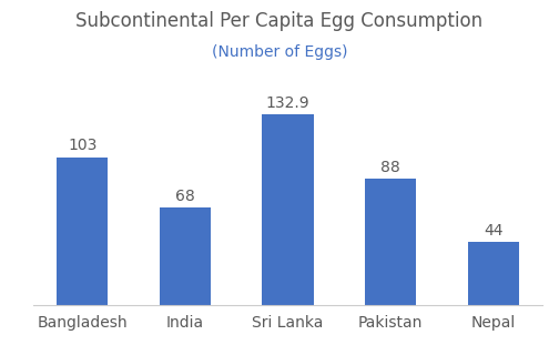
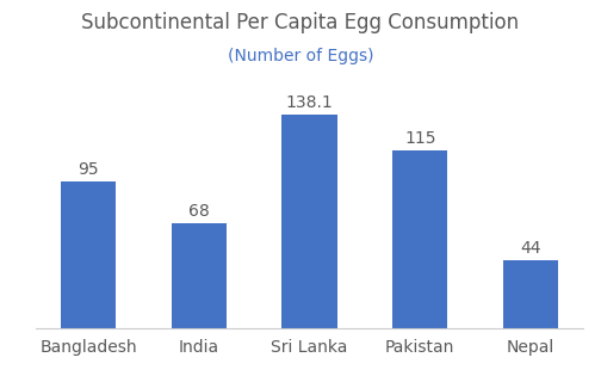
Bangladesh: 103 -> 95
Sri Lanka: 132.9 -> 138.1
Pakistan: 88 -> 115
